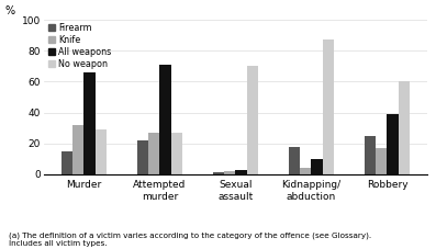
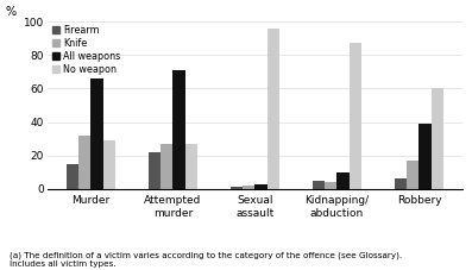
No weapon/Sexual assault: 70 -> 96
Firearm/Kidnapping/ abduction: 18 -> 5
Firearm/Robbery: 25 -> 6
